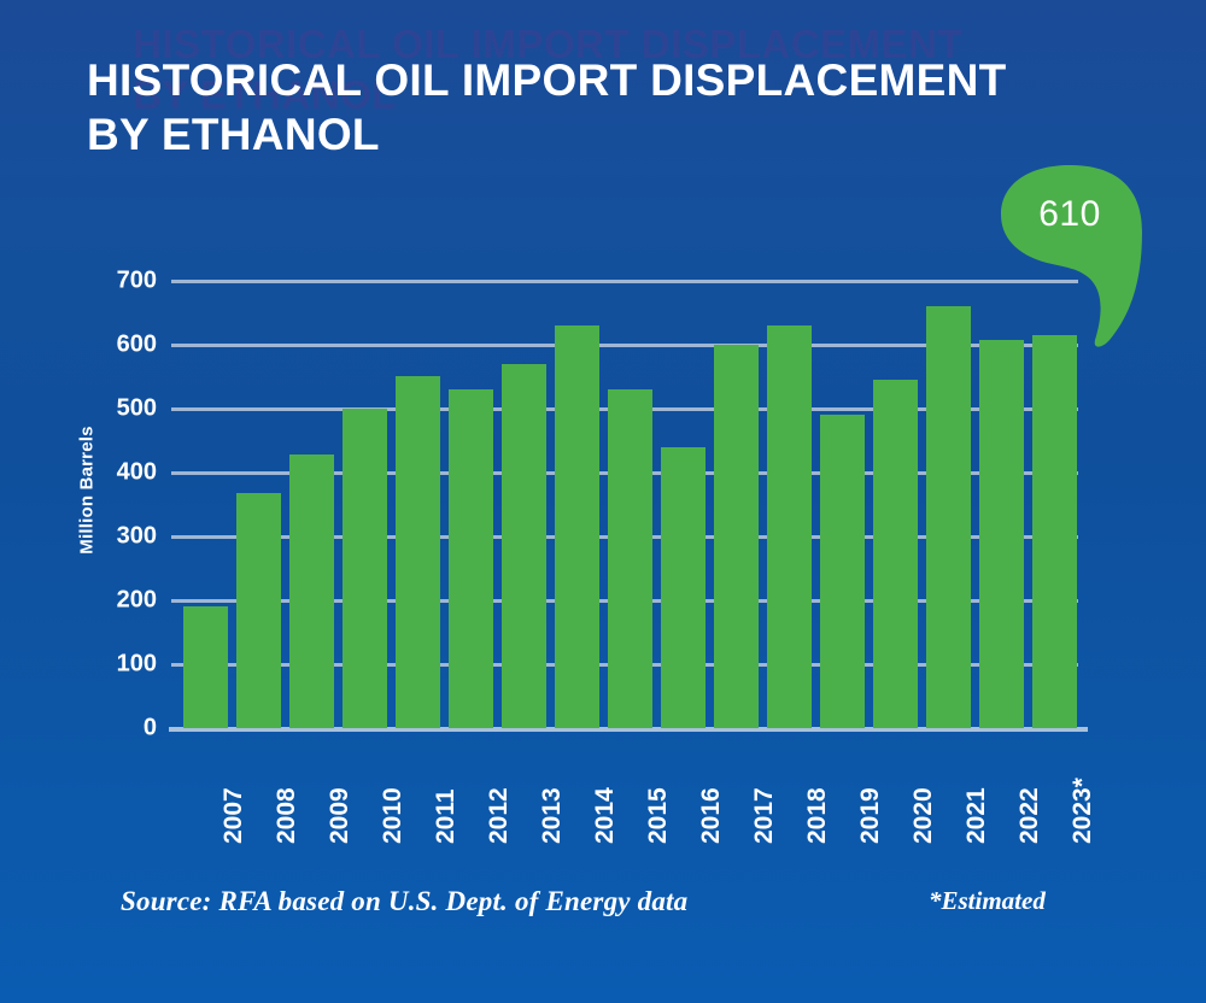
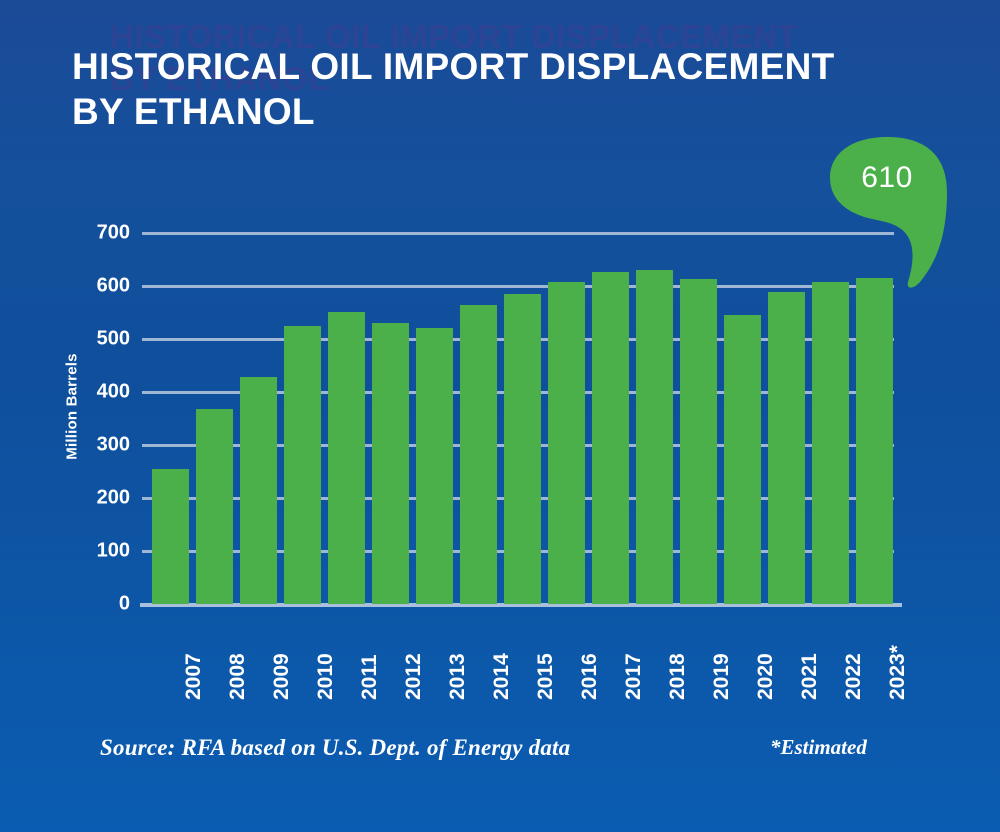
2007: 190 -> 260
2010: 500 -> 520
2013: 570 -> 520
2014: 630 -> 560
2015: 530 -> 580
2016: 440 -> 610
2017: 600 -> 630
2019: 490 -> 610
2021: 660 -> 590
